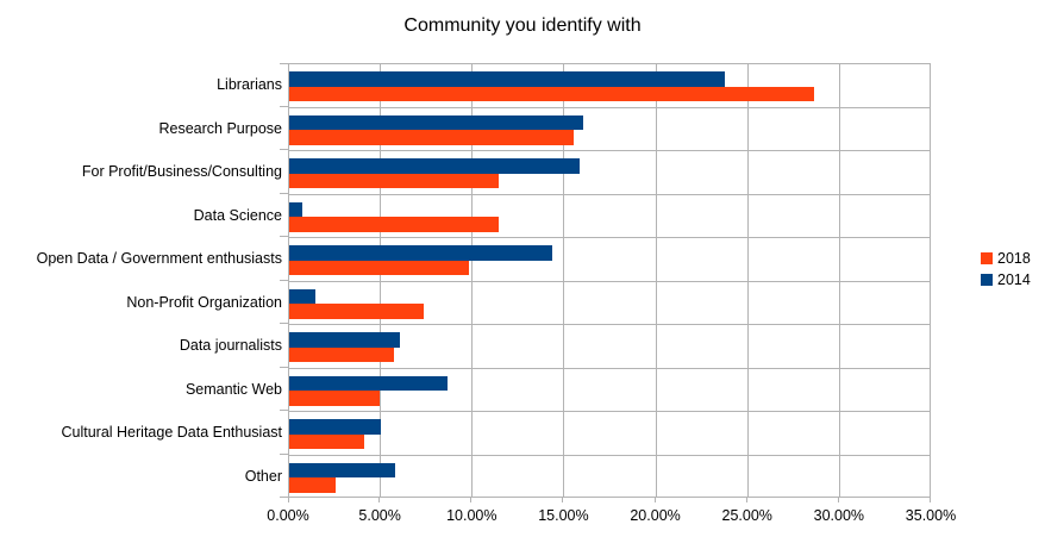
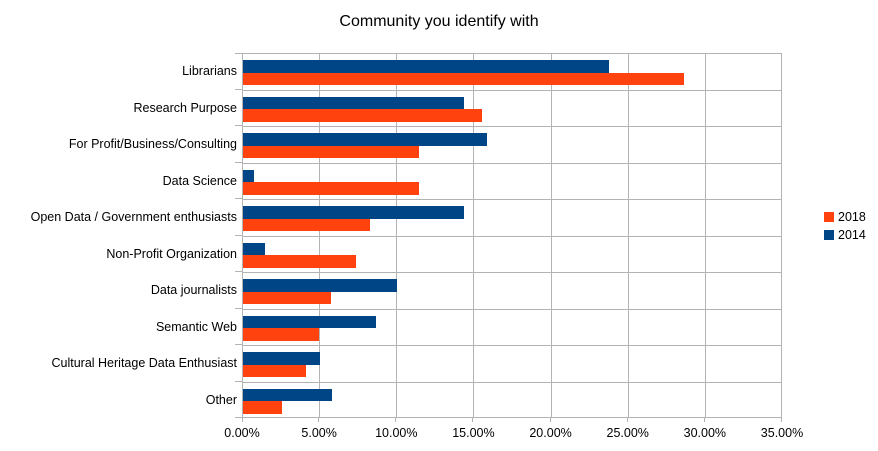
2014/Research Purpose: 16.0% -> 14.3%
2018/Open Data / Government enthusiasts: 9.8% -> 8.2%
2014/Data journalists: 6.0% -> 10.0%
